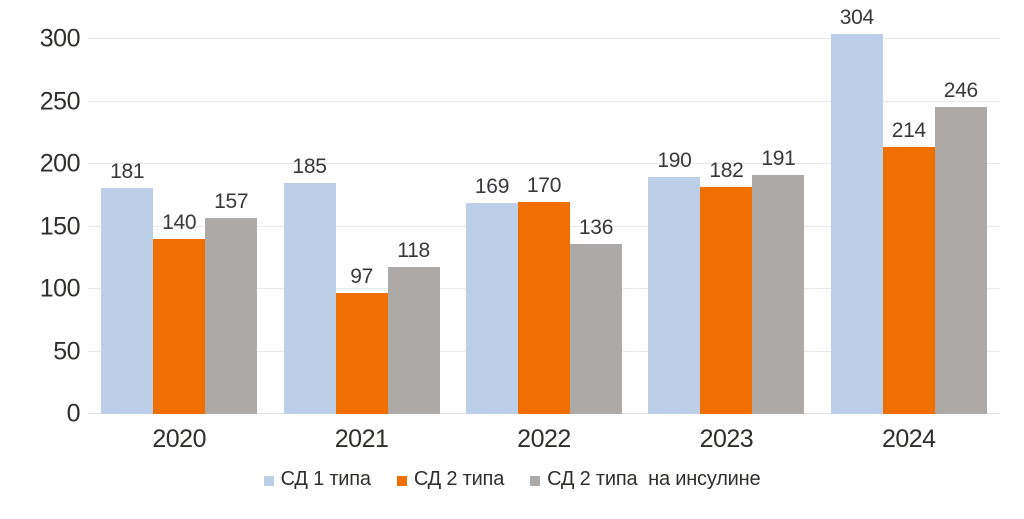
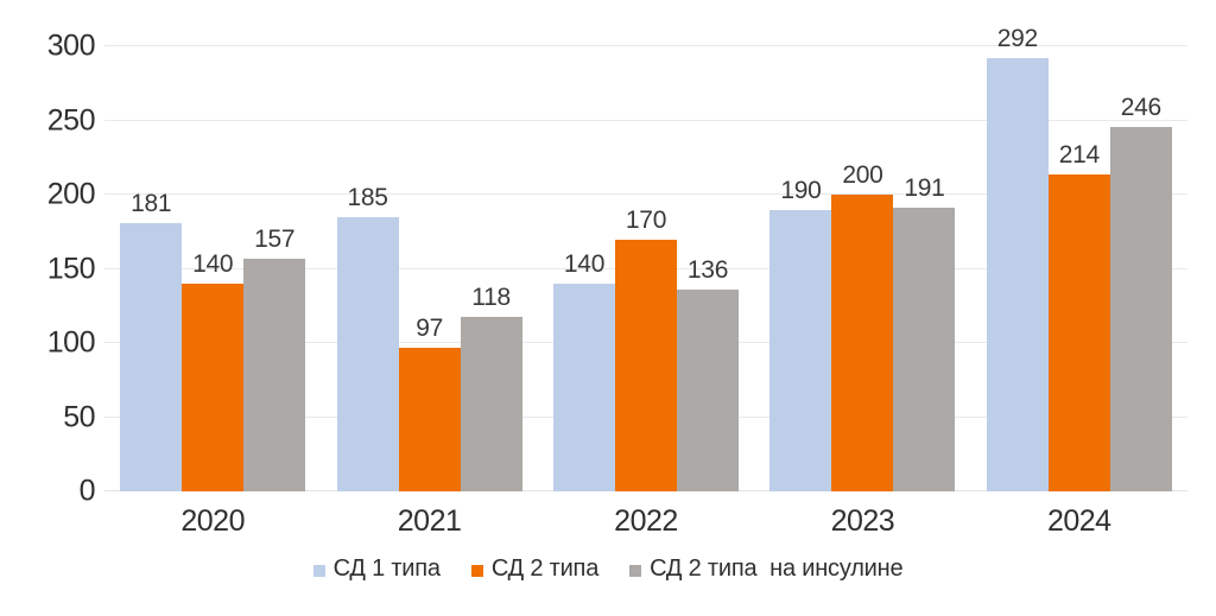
СД 1 типа/2022: 169 -> 140
СД 2 типа/2023: 182 -> 200
СД 1 типа/2024: 304 -> 292
